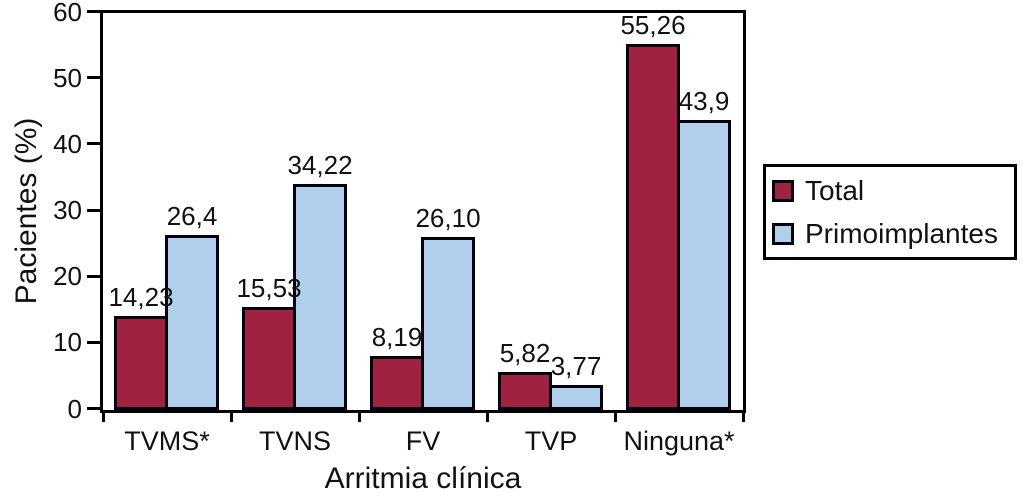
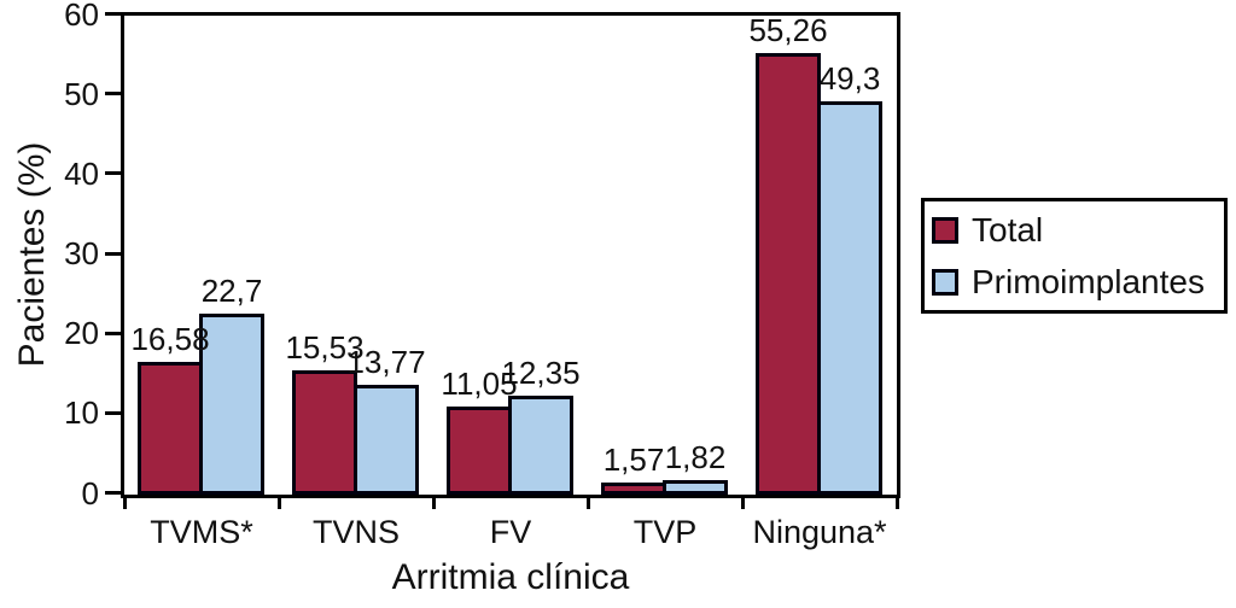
Total/TVMS*: 14,23 -> 16,58
Primoimplantes/TVMS*: 26,4 -> 22,7
Primoimplantes/TVNS: 34,22 -> 13,77
Total/FV: 8,19 -> 11,05
Primoimplantes/FV: 26,10 -> 12,35
Total/TVP: 5,82 -> 1,57
Primoimplantes/TVP: 3,77 -> 1,82
Primoimplantes/Ninguna*: 43,9 -> 49,3
